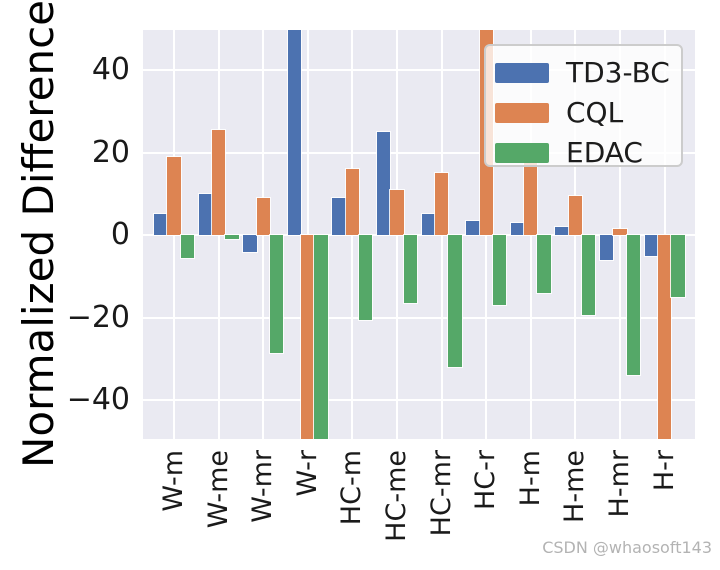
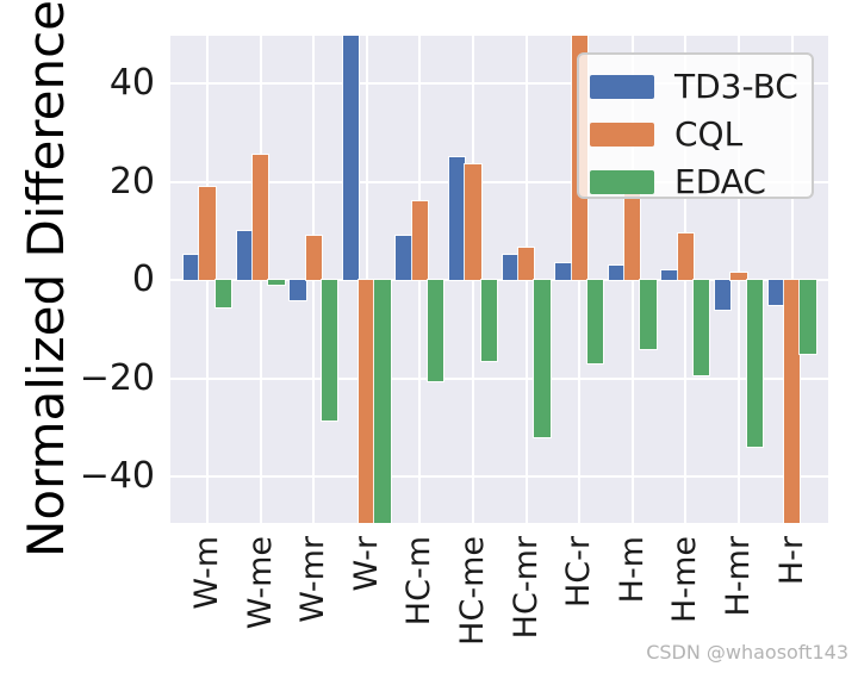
CQL/HC-me: 11 -> 24
CQL/HC-mr: 15 -> 6
